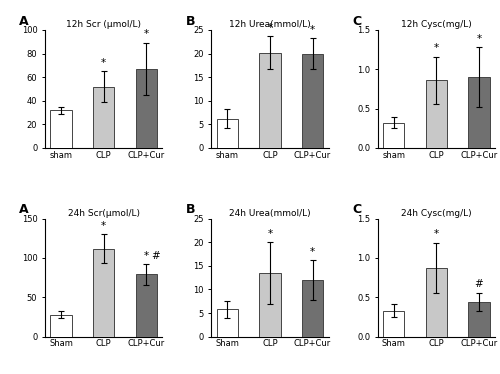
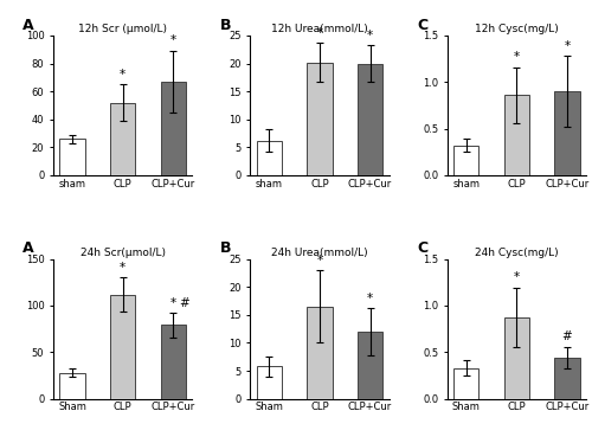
12h Scr (μmol/L)/sham: 32 -> 26
24h Urea(mmol/L)/CLP: 13.5 -> 16.5
